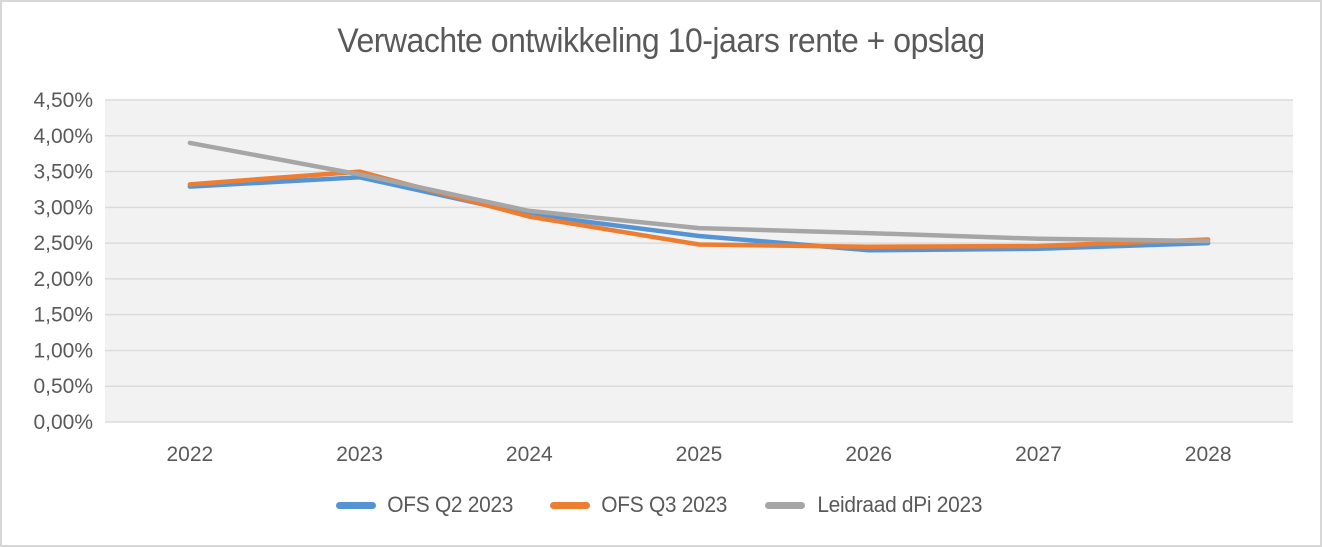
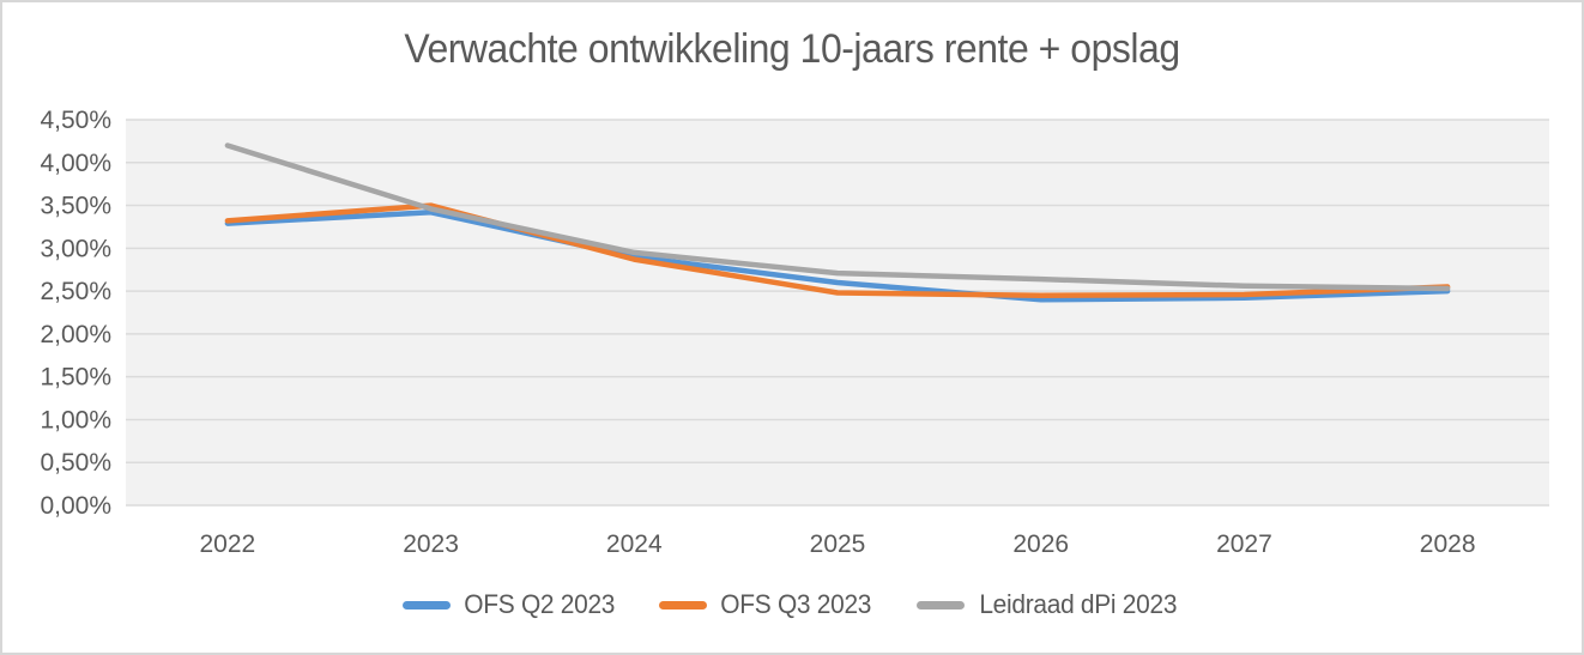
Leidraad dPi 2023/2022: 3,9% -> 4,2%
